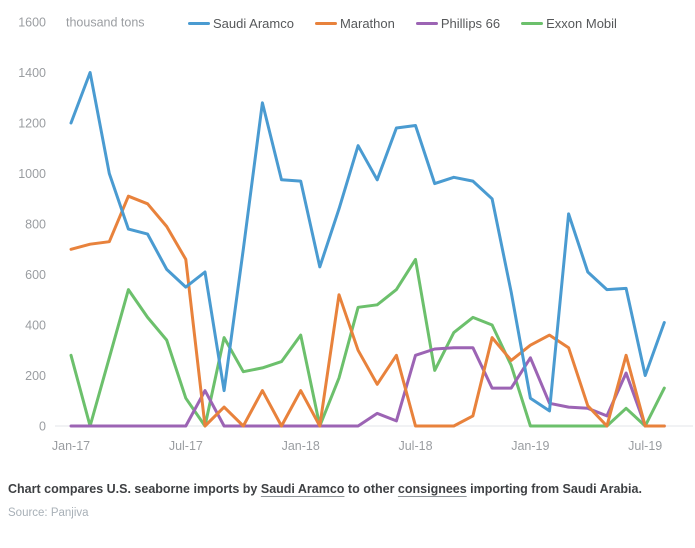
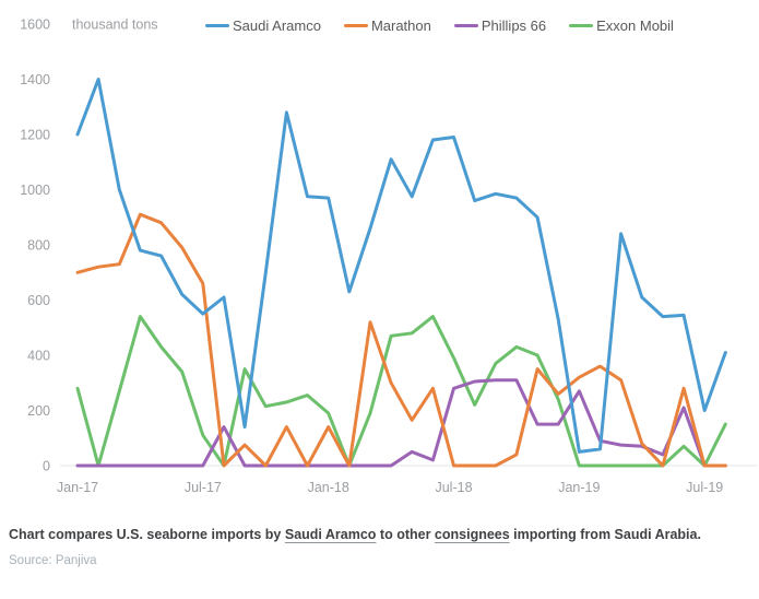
Exxon Mobil/Jan-18: 360 -> 190
Exxon Mobil/Jul-18: 660 -> 390
Saudi Aramco/Jan-19: 110 -> 50
